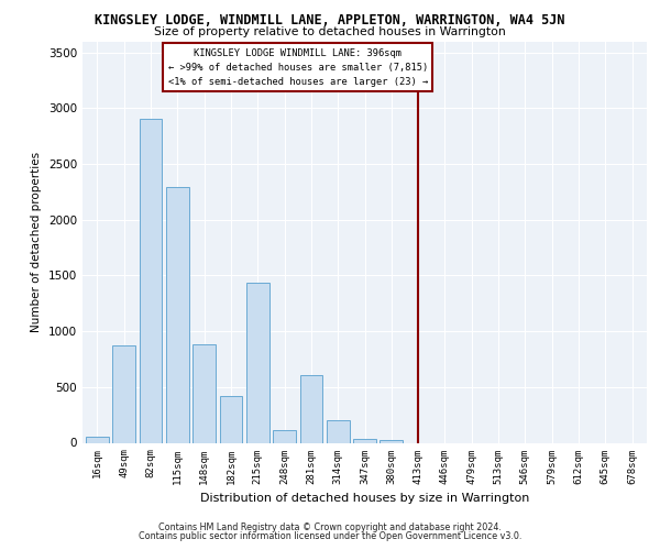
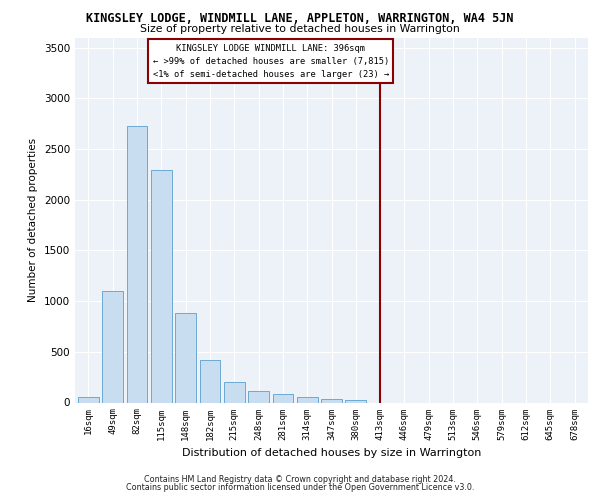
49sqm: 870 -> 1100
82sqm: 2900 -> 2730
215sqm: 1440 -> 200
281sqm: 610 -> 80
314sqm: 200 -> 60
